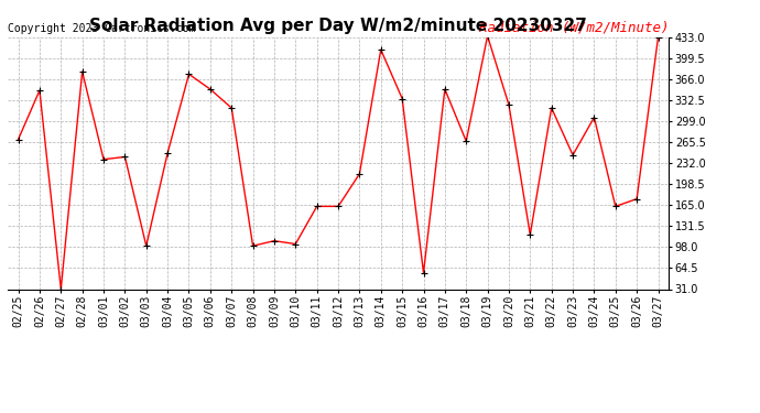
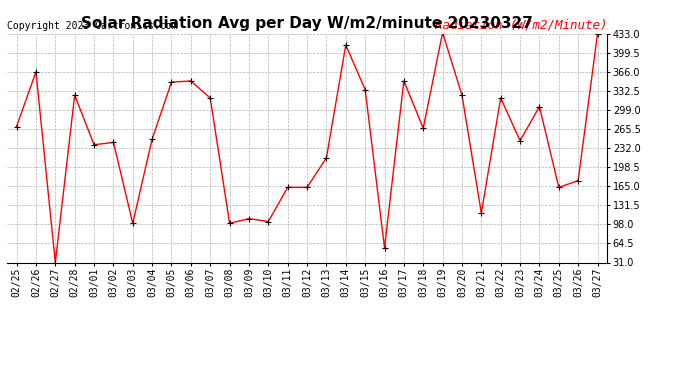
02/26: 348 -> 366
02/28: 378 -> 325
03/05: 374 -> 348
